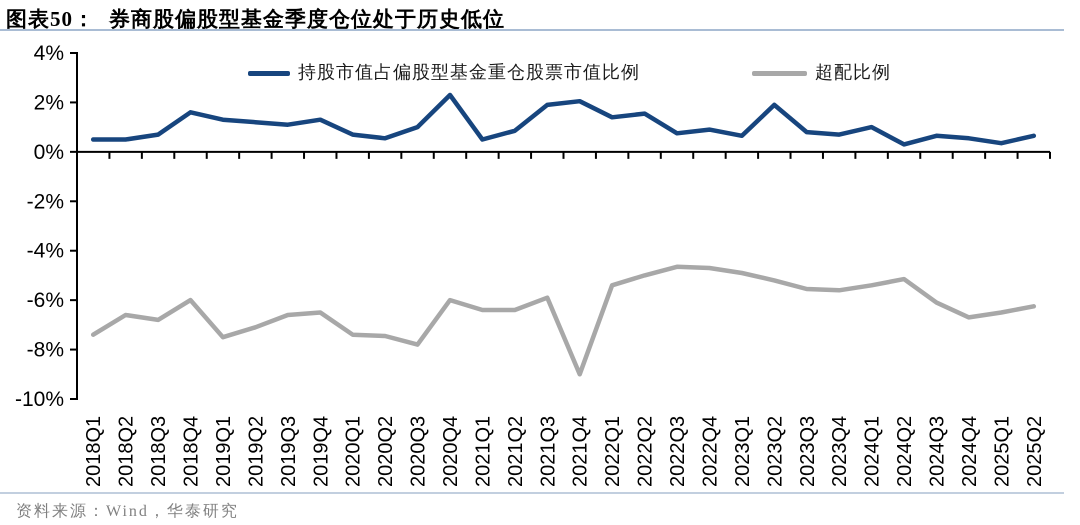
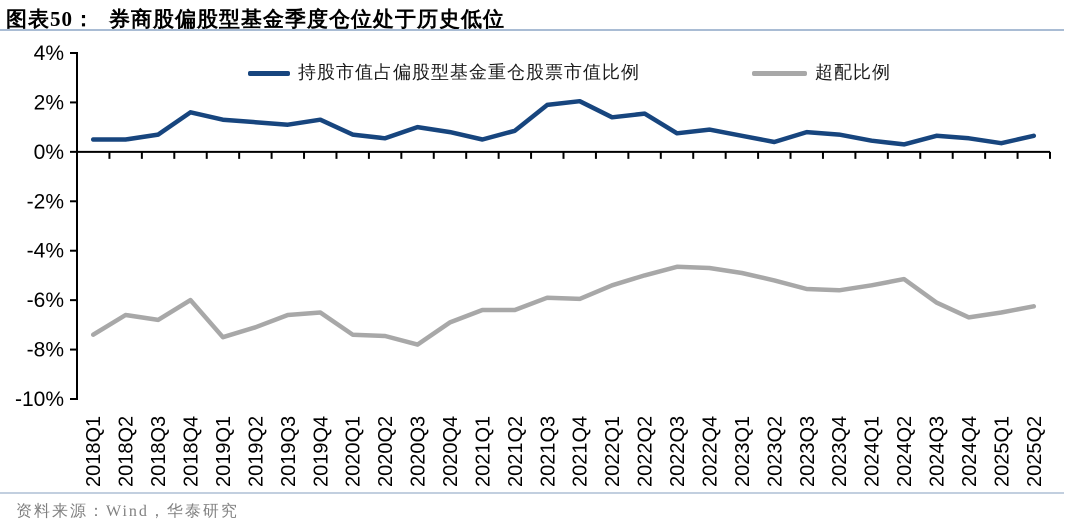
持股市值占偏股型基金重仓股票市值比例/2020Q4: 2.3% -> 0.8%
超配比例/2020Q4: -6.0% -> -6.9%
超配比例/2021Q4: -9.0% -> -6.0%
持股市值占偏股型基金重仓股票市值比例/2023Q2: 1.9% -> 0.4%
持股市值占偏股型基金重仓股票市值比例/2024Q1: 1.0% -> 0.5%
